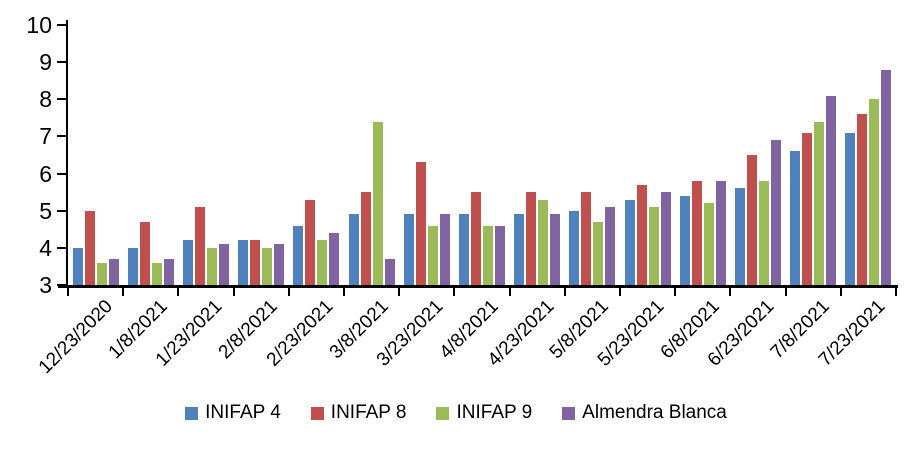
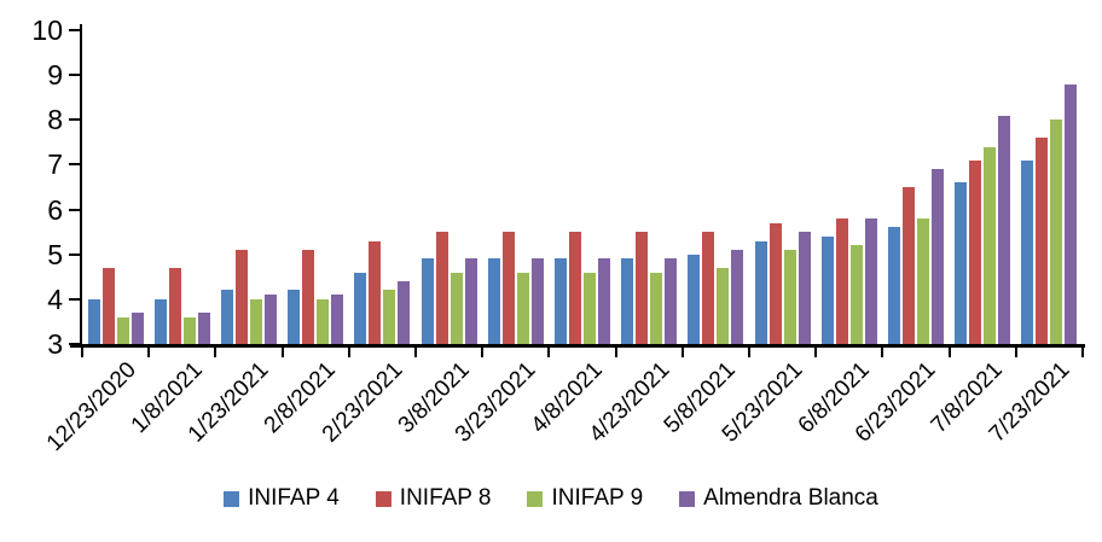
INIFAP 8/12/23/2020: 5.0 -> 4.7
INIFAP 8/2/8/2021: 4.2 -> 5.1
INIFAP 9/3/8/2021: 7.4 -> 4.6
Almendra Blanca/3/8/2021: 3.7 -> 4.9
INIFAP 8/3/23/2021: 6.3 -> 5.5
Almendra Blanca/4/8/2021: 4.6 -> 4.9
INIFAP 9/4/23/2021: 5.3 -> 4.6
